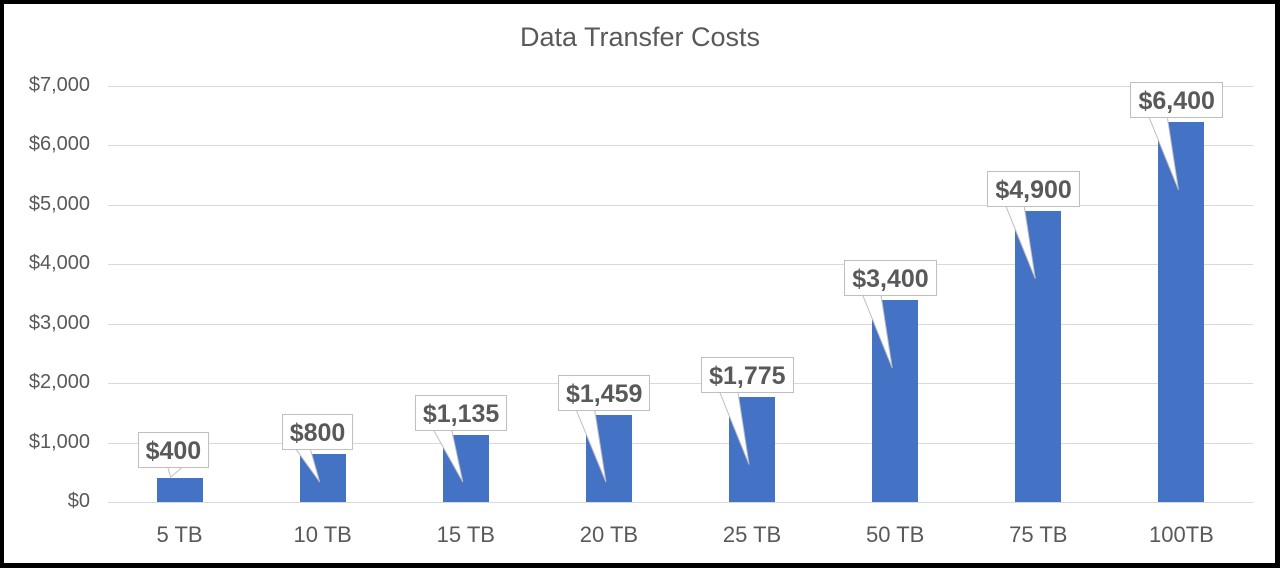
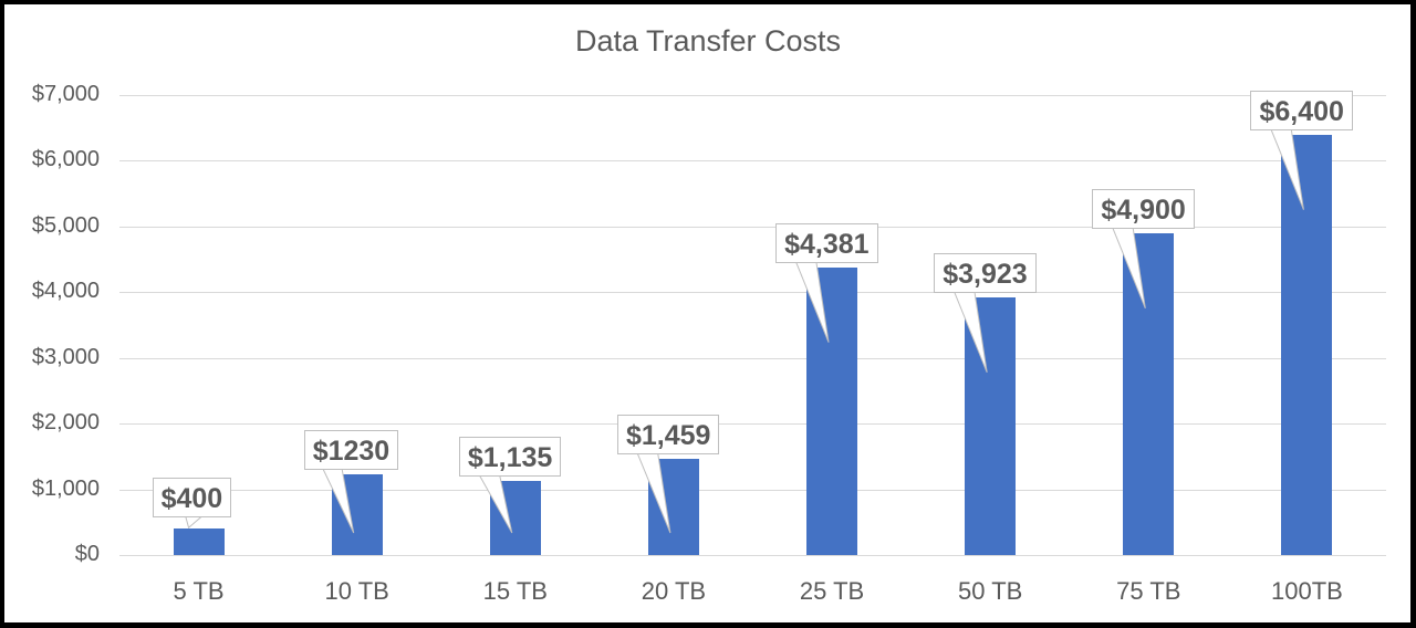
10 TB: $800 -> $1230
25 TB: $1,775 -> $4,381
50 TB: $3,400 -> $3,923
